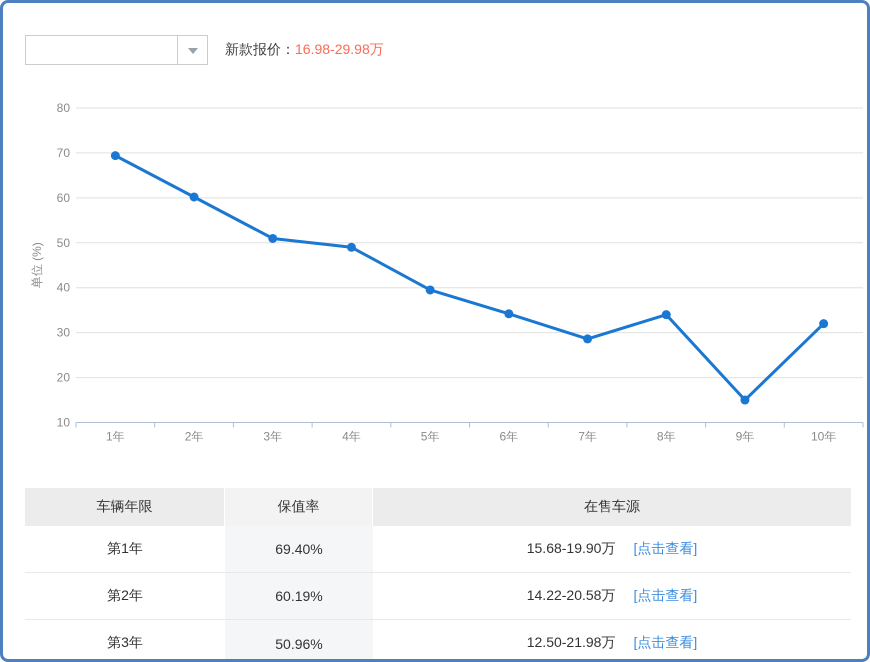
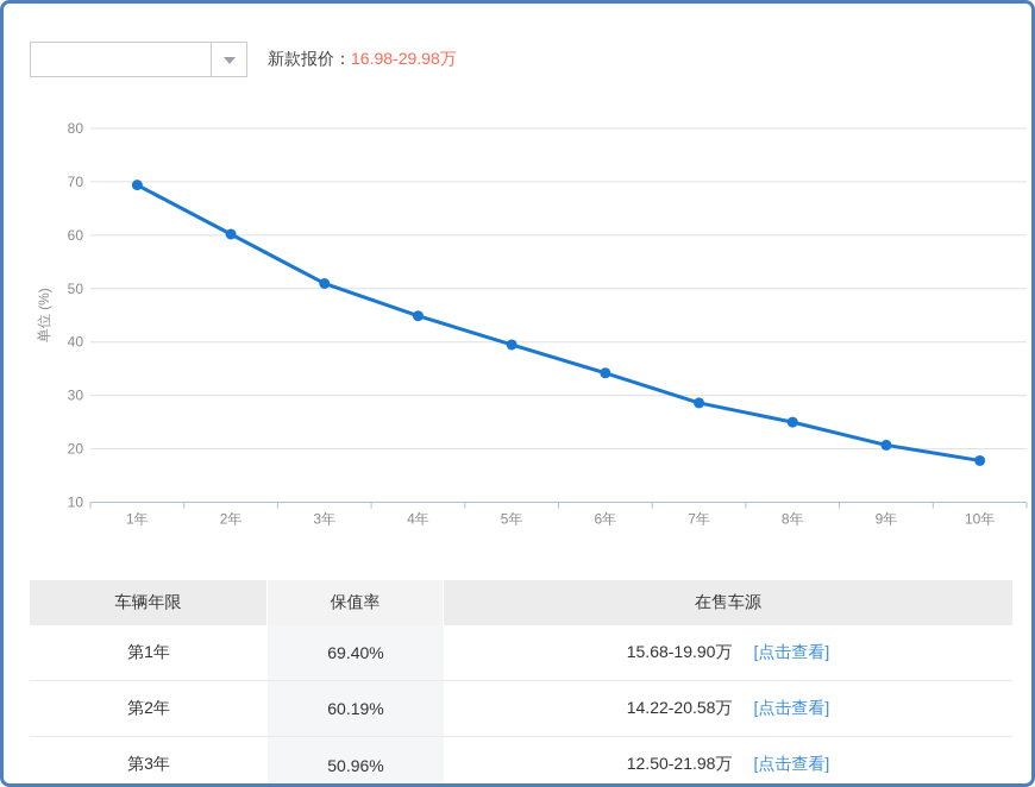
4年: 49 -> 45
8年: 34 -> 25
9年: 15 -> 21
10年: 32 -> 18
